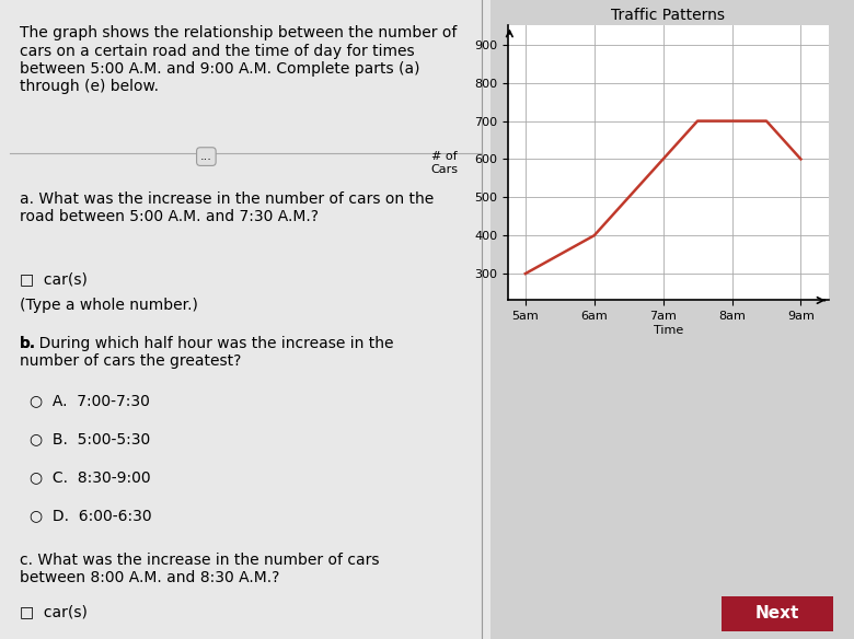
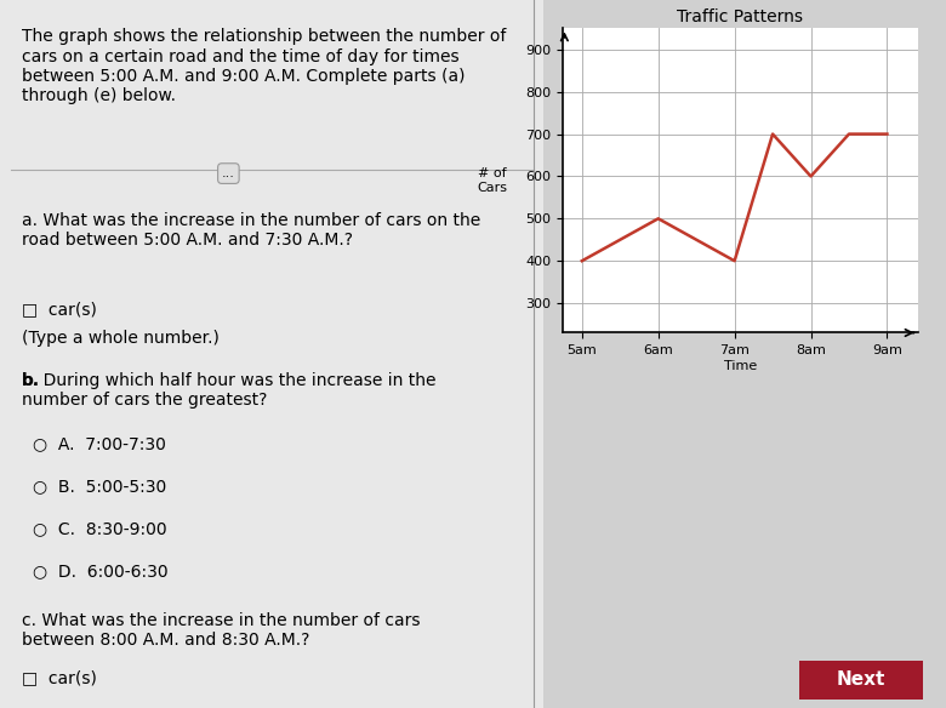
5am: 300 -> 400
6am: 400 -> 500
7am: 600 -> 400
8am: 700 -> 600
9am: 600 -> 700
